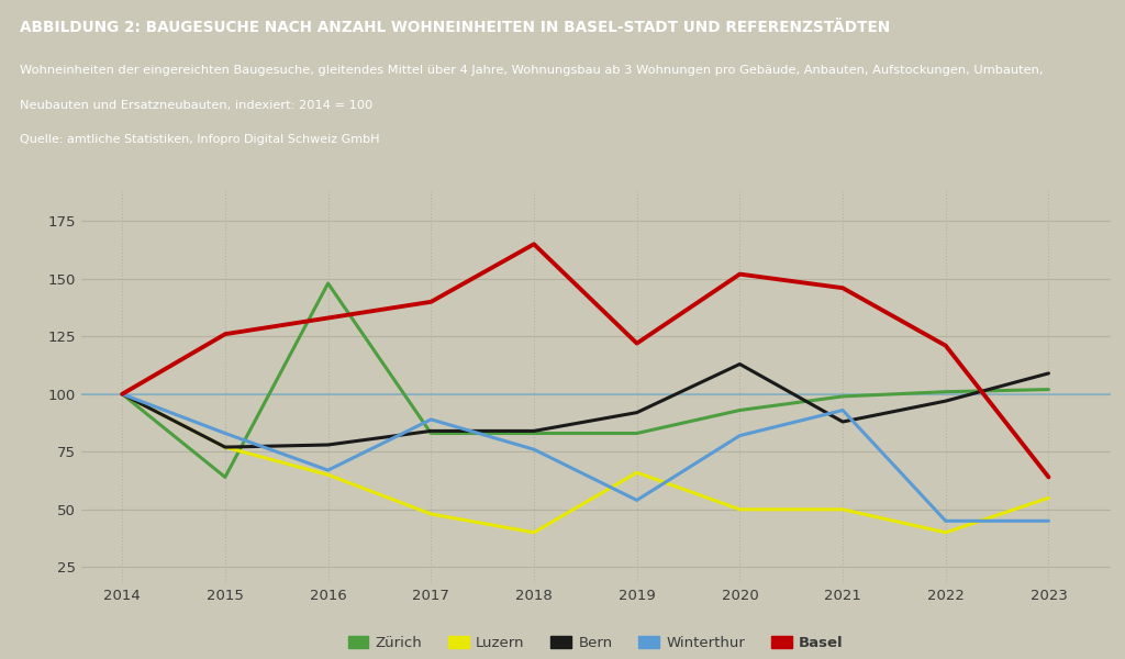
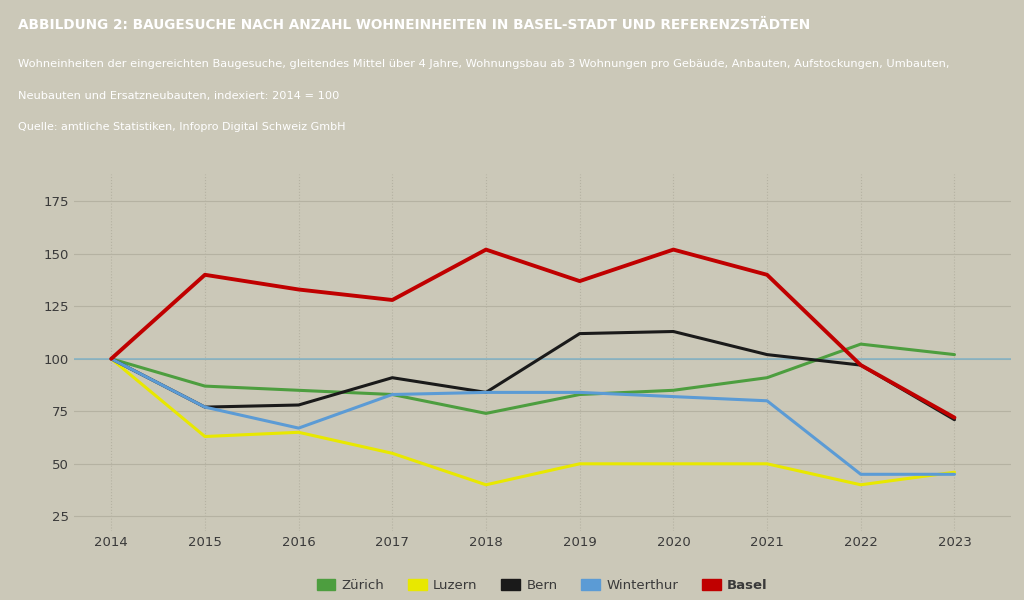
Zürich/2015: 64 -> 87
Luzern/2015: 77 -> 63
Winterthur/2015: 83 -> 77
Basel/2015: 126 -> 140
Zürich/2016: 148 -> 85
Luzern/2017: 48 -> 55
Bern/2017: 84 -> 91
Winterthur/2017: 89 -> 83
Basel/2017: 140 -> 128
Zürich/2018: 83 -> 74
Winterthur/2018: 76 -> 84
Basel/2018: 165 -> 152
Luzern/2019: 66 -> 50
Bern/2019: 92 -> 112
Winterthur/2019: 54 -> 84
Basel/2019: 122 -> 137
Zürich/2020: 93 -> 85
Zürich/2021: 99 -> 91
Bern/2021: 88 -> 102
Winterthur/2021: 93 -> 80
Basel/2021: 146 -> 140
Zürich/2022: 101 -> 107
Basel/2022: 121 -> 97
Luzern/2023: 55 -> 46
Bern/2023: 109 -> 71
Basel/2023: 64 -> 72
